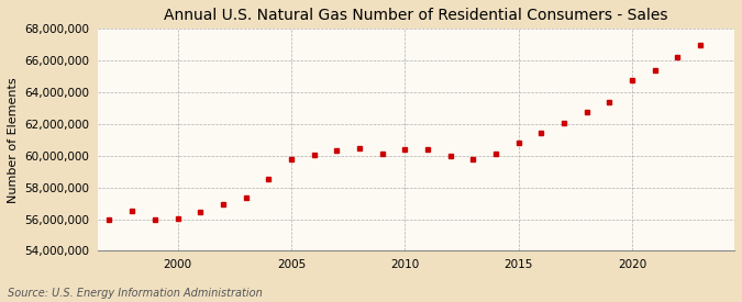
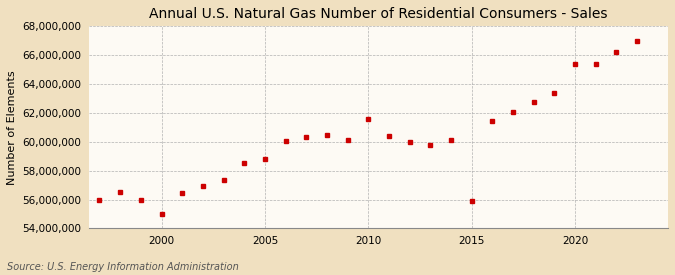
2000: 56,000,000 -> 55,000,000
2005: 59,800,000 -> 58,800,000
2010: 60,400,000 -> 61,600,000
2015: 60,800,000 -> 55,900,000
2020: 64,800,000 -> 65,400,000
